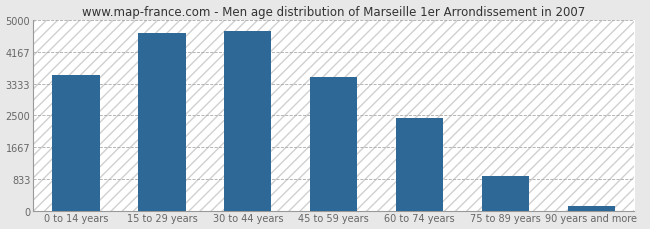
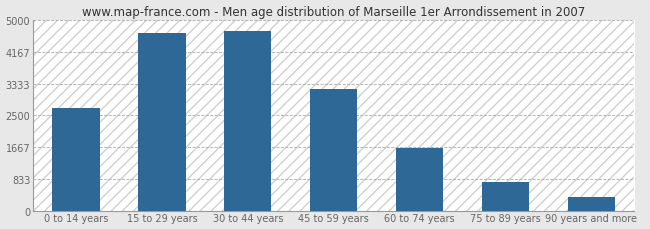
0 to 14 years: 3570 -> 2700
45 to 59 years: 3500 -> 3200
60 to 74 years: 2430 -> 1650
75 to 89 years: 900 -> 750
90 years and more: 120 -> 350
